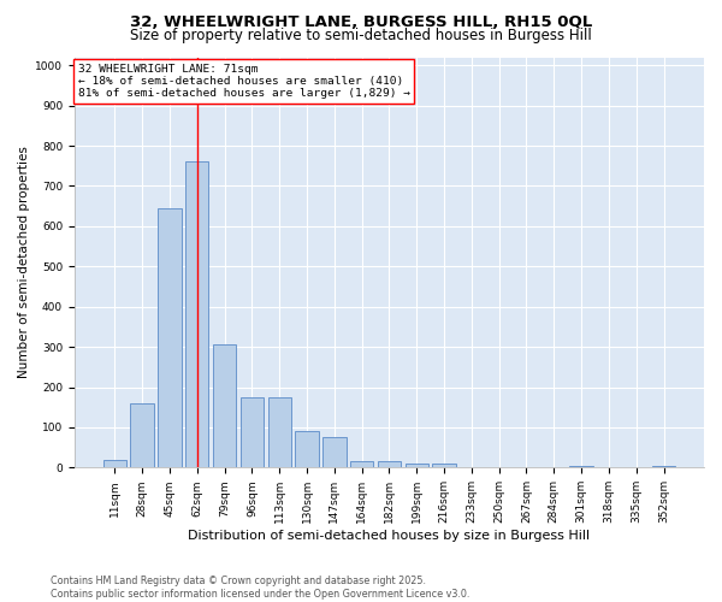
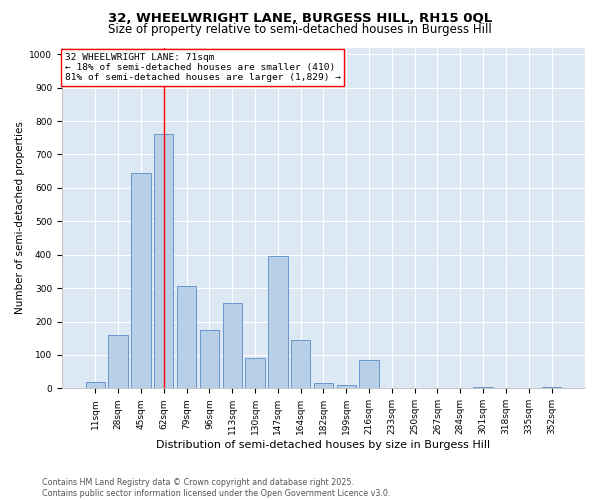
113sqm: 175 -> 255
147sqm: 75 -> 395
164sqm: 15 -> 145
216sqm: 10 -> 85
